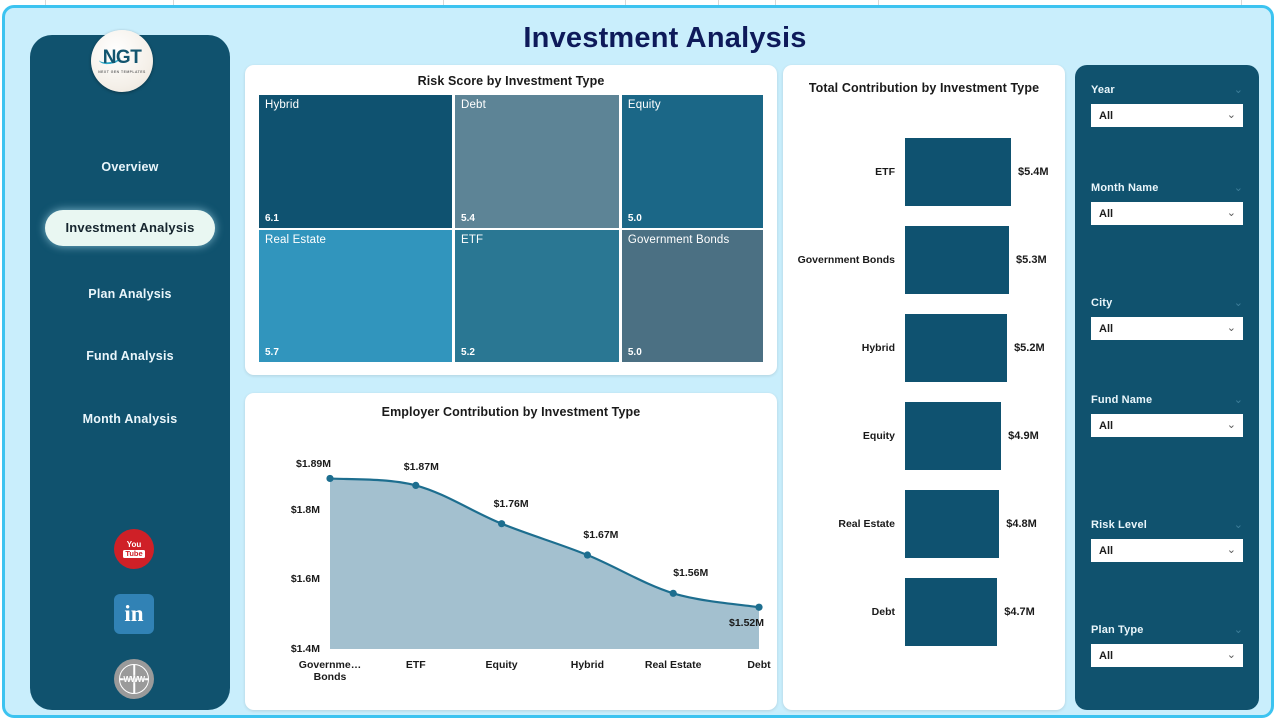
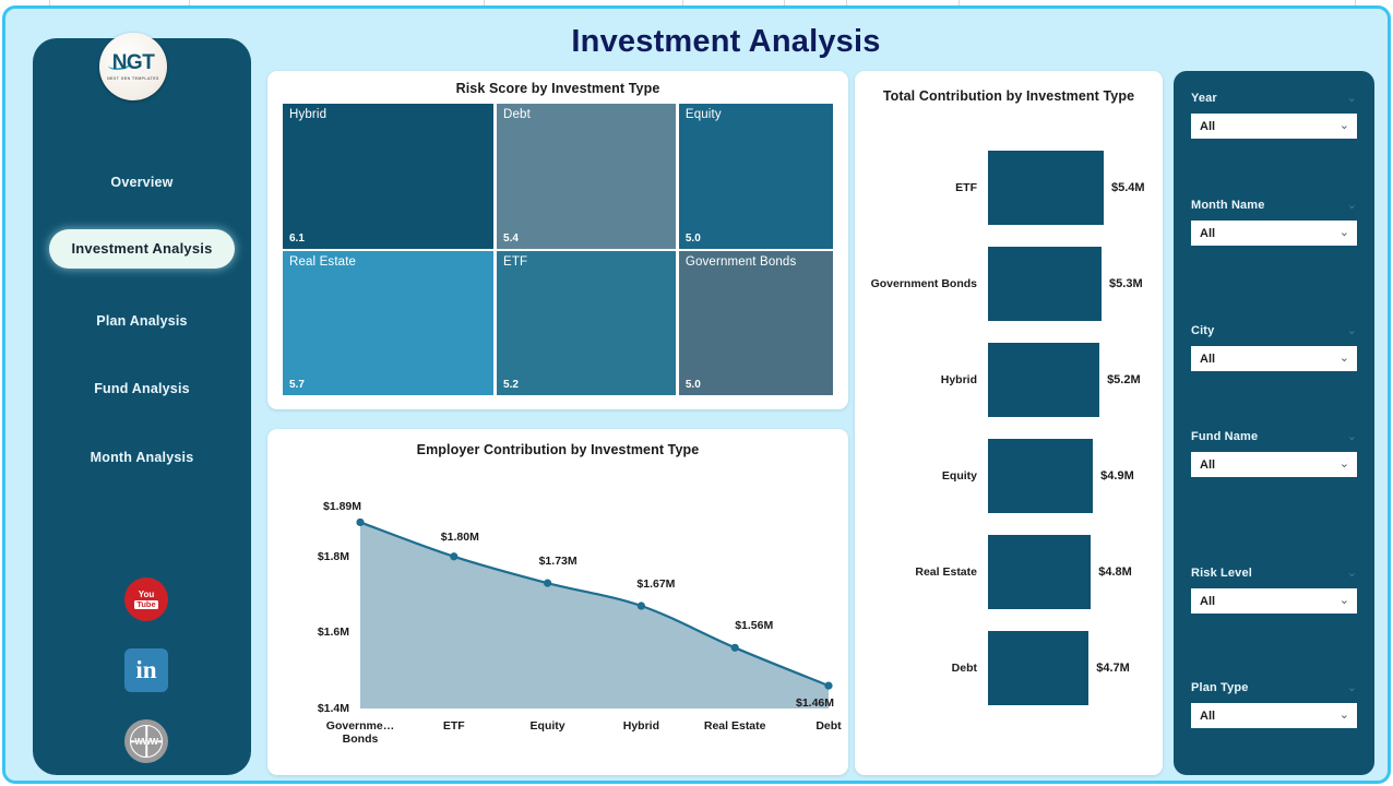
Employer Contribution by Investment Type/ETF: $1.87M -> $1.80M
Employer Contribution by Investment Type/Equity: $1.76M -> $1.73M
Employer Contribution by Investment Type/Debt: $1.52M -> $1.46M
